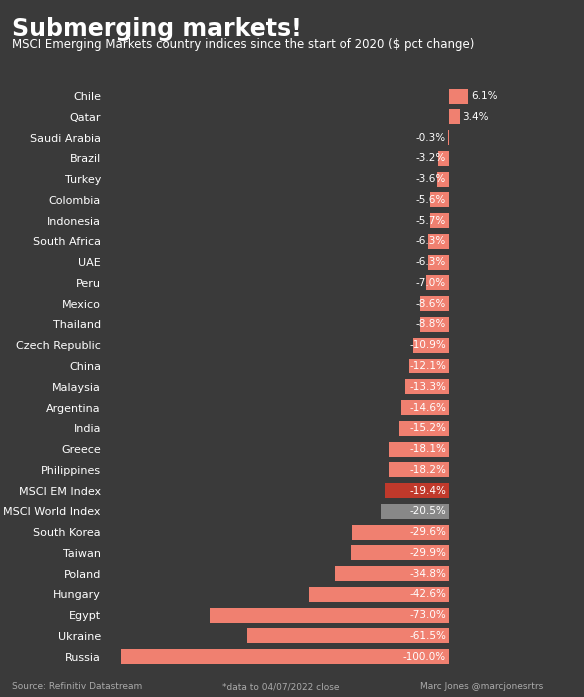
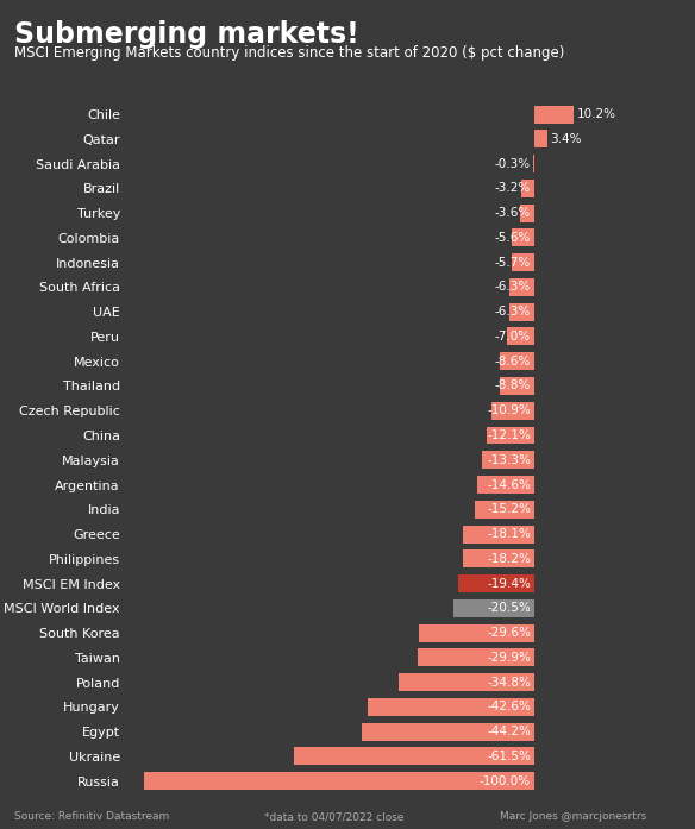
Chile: 6.1% -> 10.2%
Egypt: -73.0% -> -44.2%
